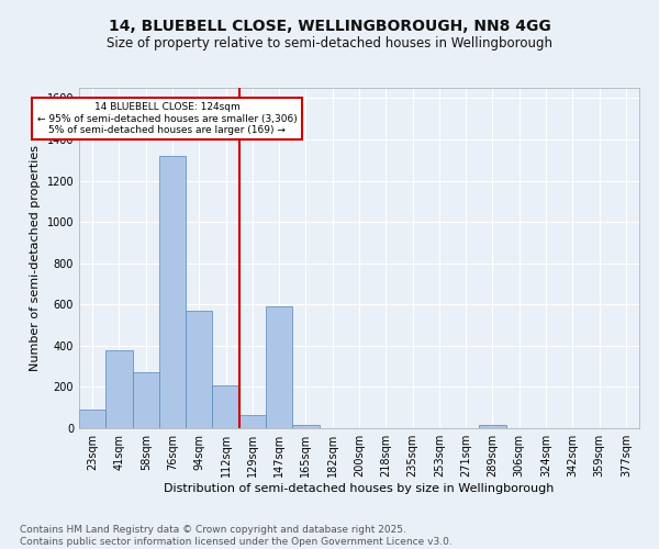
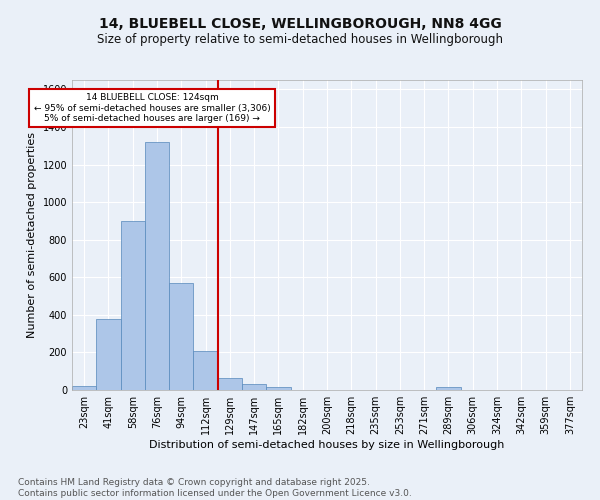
23sqm: 90 -> 20
58sqm: 270 -> 900
147sqm: 590 -> 30
